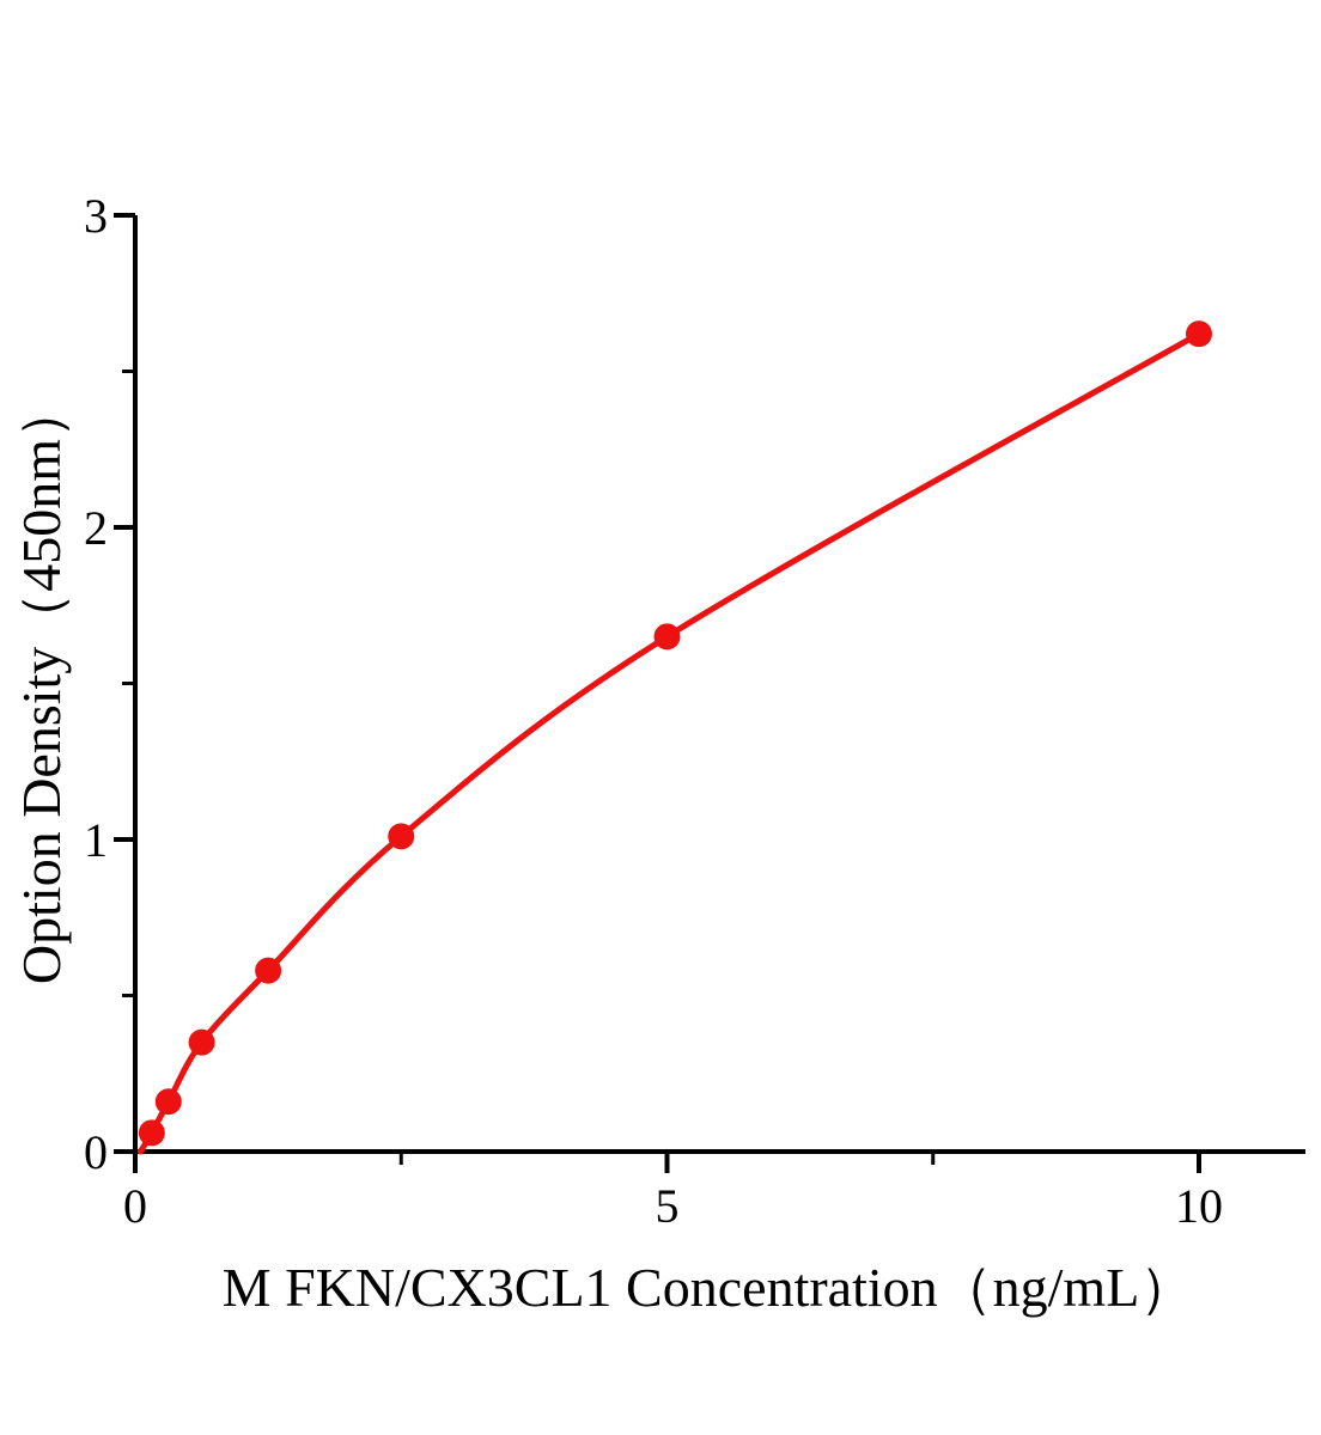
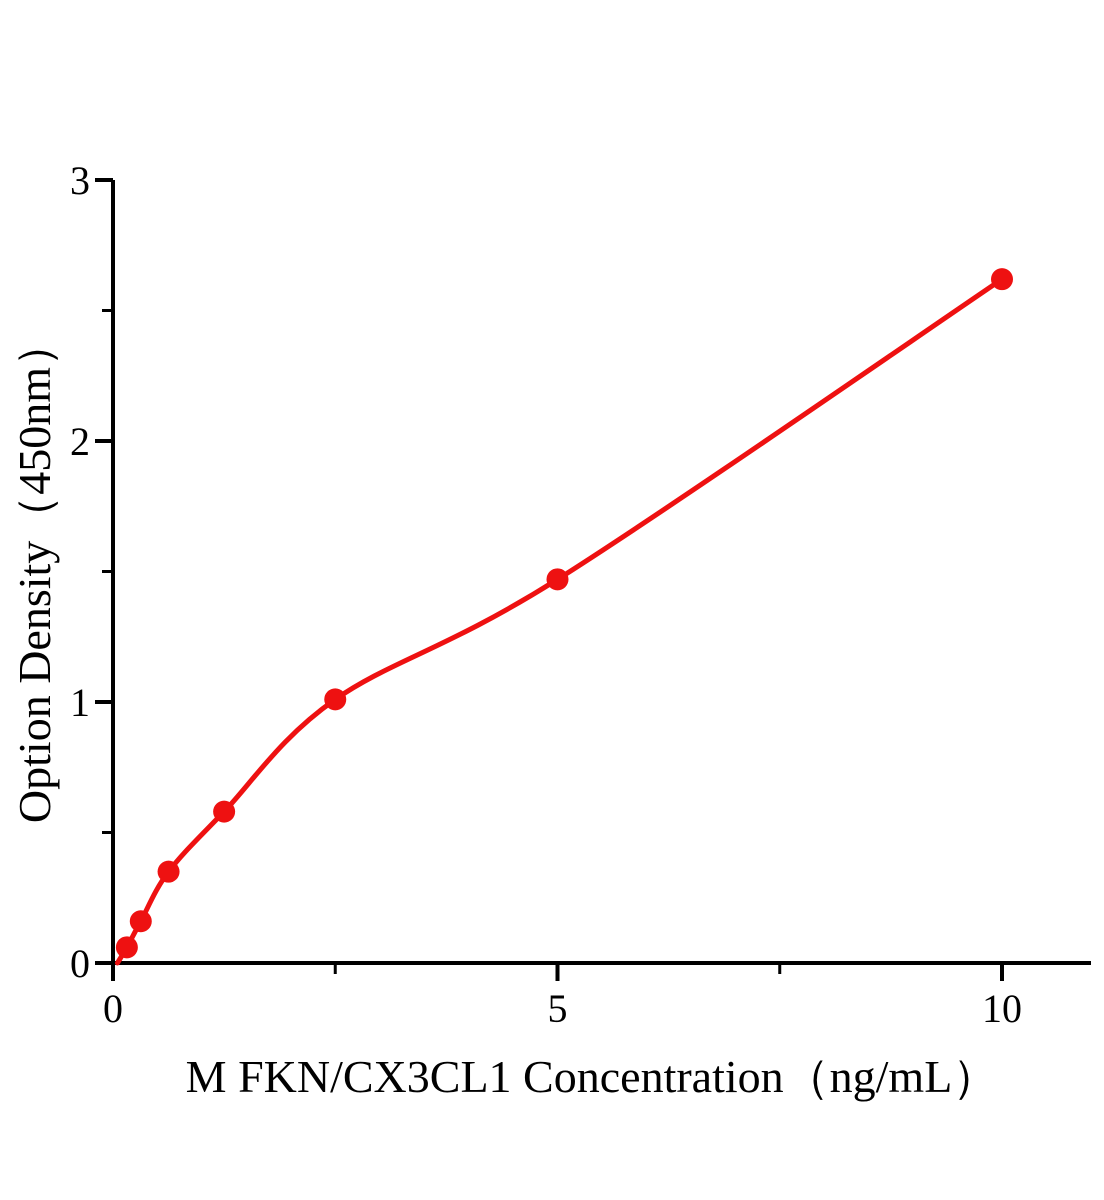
5: 1.65 -> 1.47
